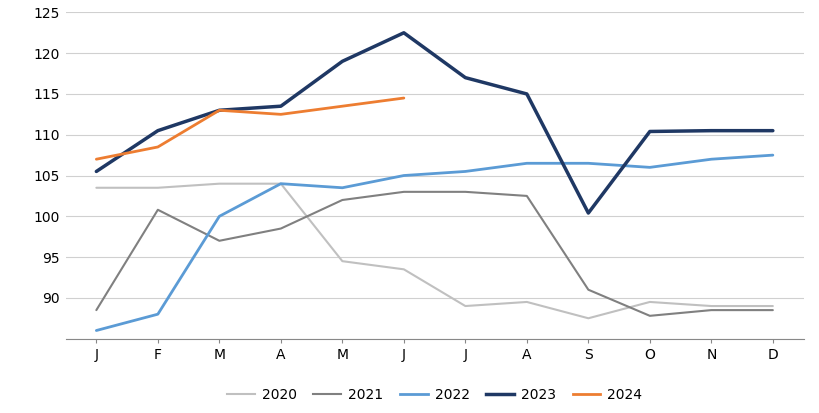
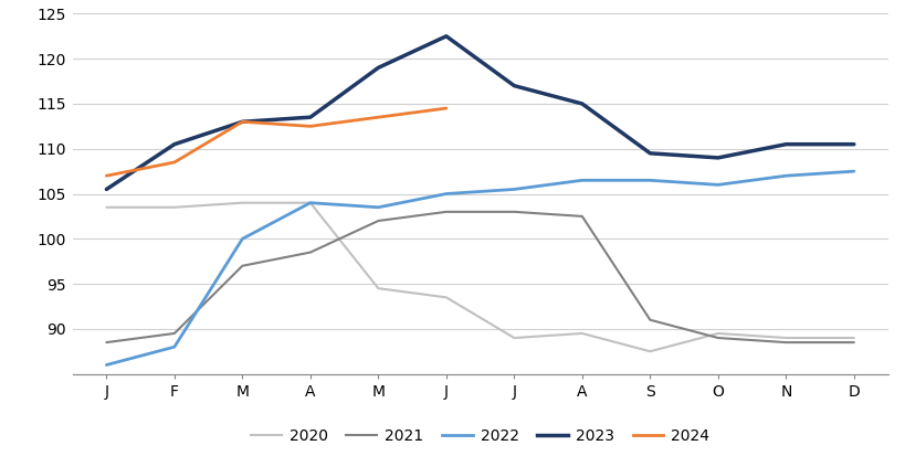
2021/F: 100.8 -> 89.5
2023/S: 100.4 -> 109.5
2021/O: 87.8 -> 89.0
2023/O: 110.4 -> 109.0
